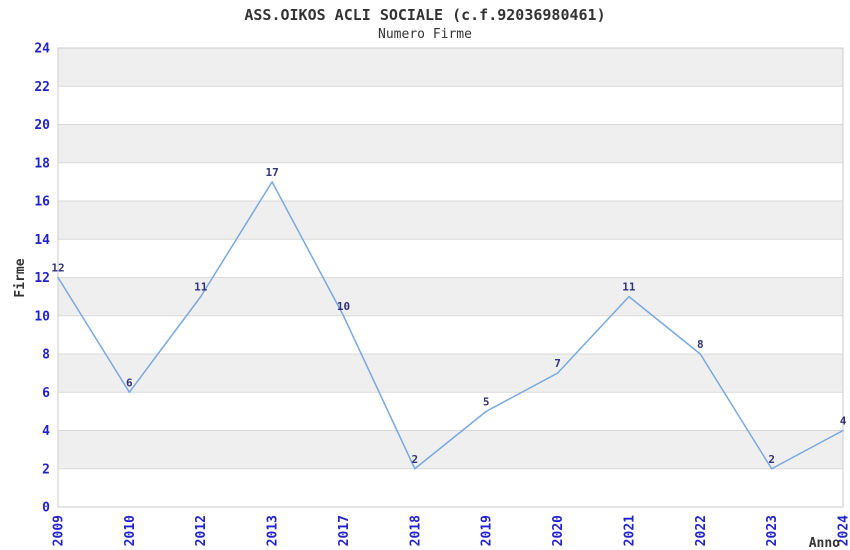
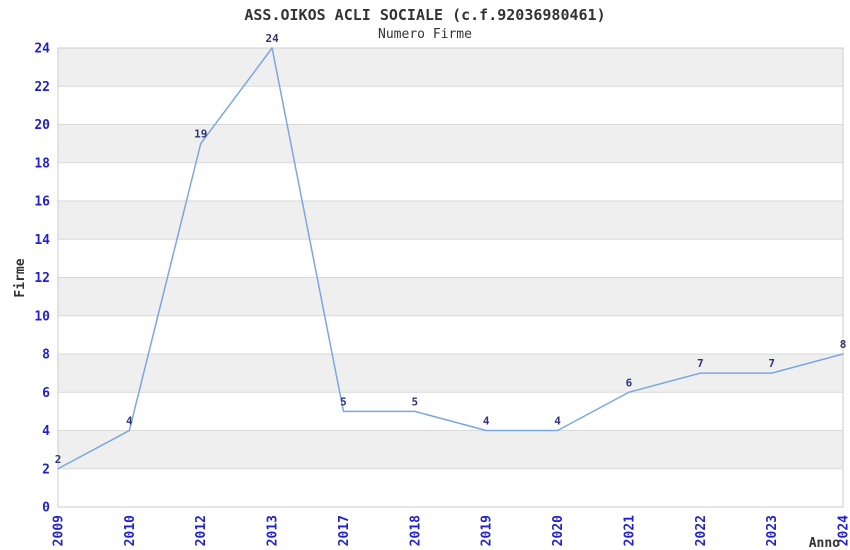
2009: 12 -> 2
2010: 6 -> 4
2012: 11 -> 19
2013: 17 -> 24
2017: 10 -> 5
2018: 2 -> 5
2019: 5 -> 4
2020: 7 -> 4
2021: 11 -> 6
2022: 8 -> 7
2023: 2 -> 7
2024: 4 -> 8
